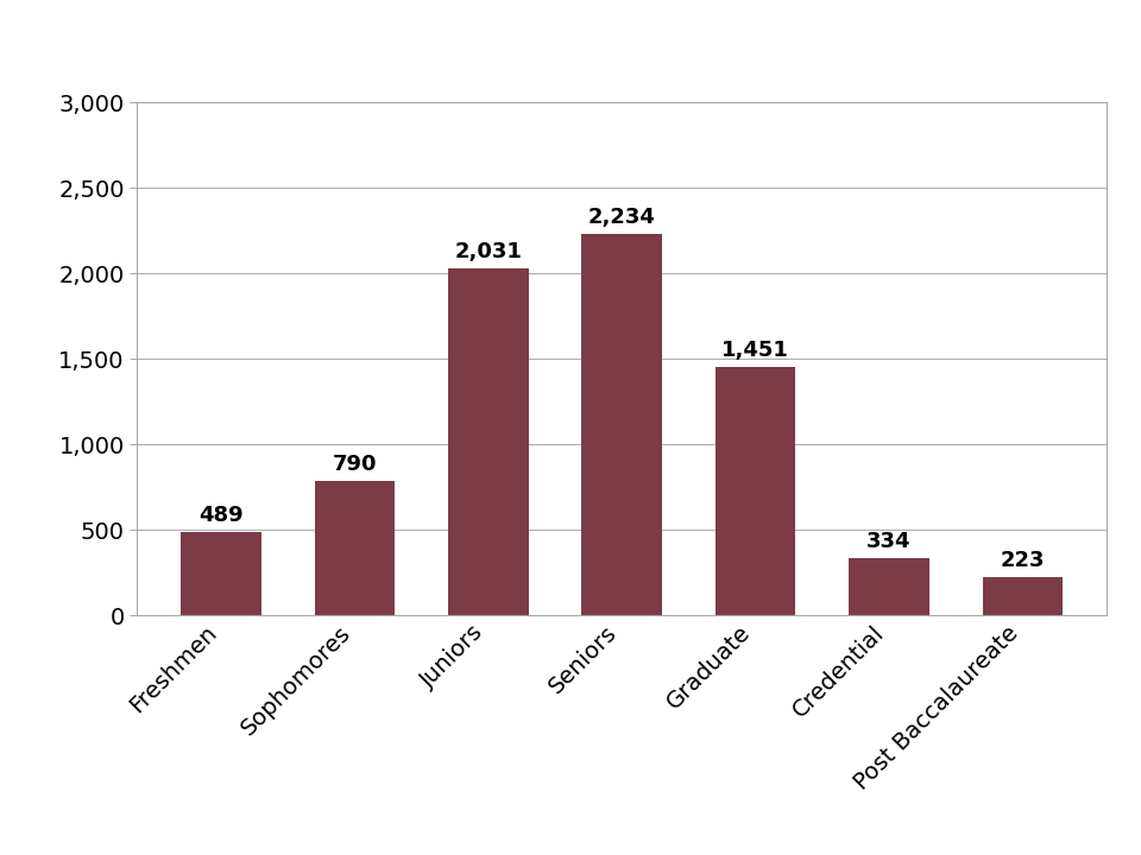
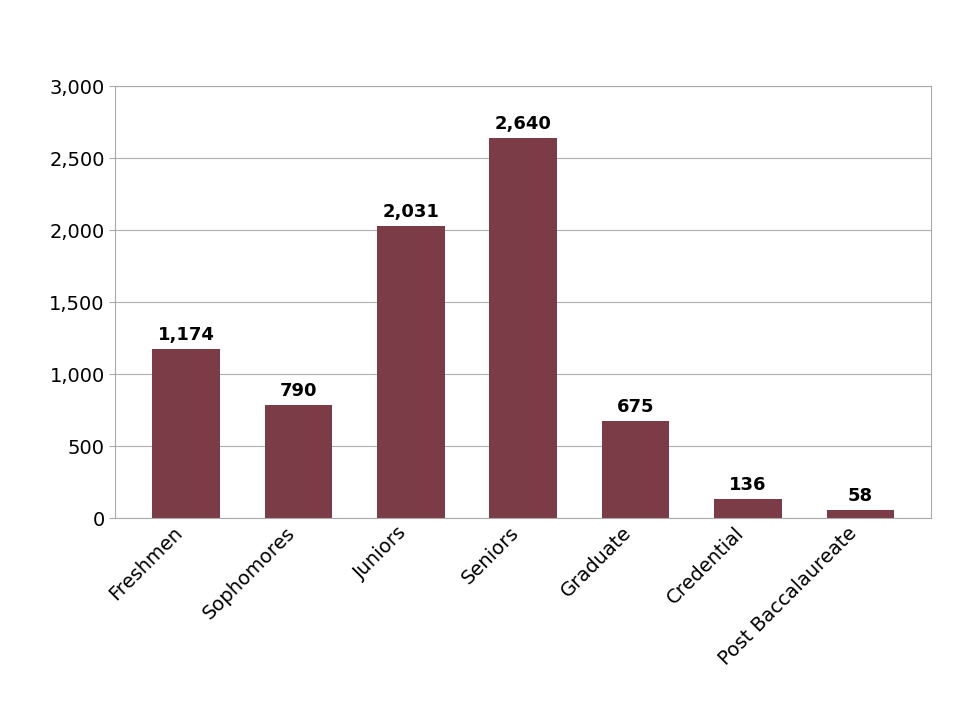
Freshmen: 489 -> 1,174
Seniors: 2,234 -> 2,640
Graduate: 1,451 -> 675
Credential: 334 -> 136
Post Baccalaureate: 223 -> 58
